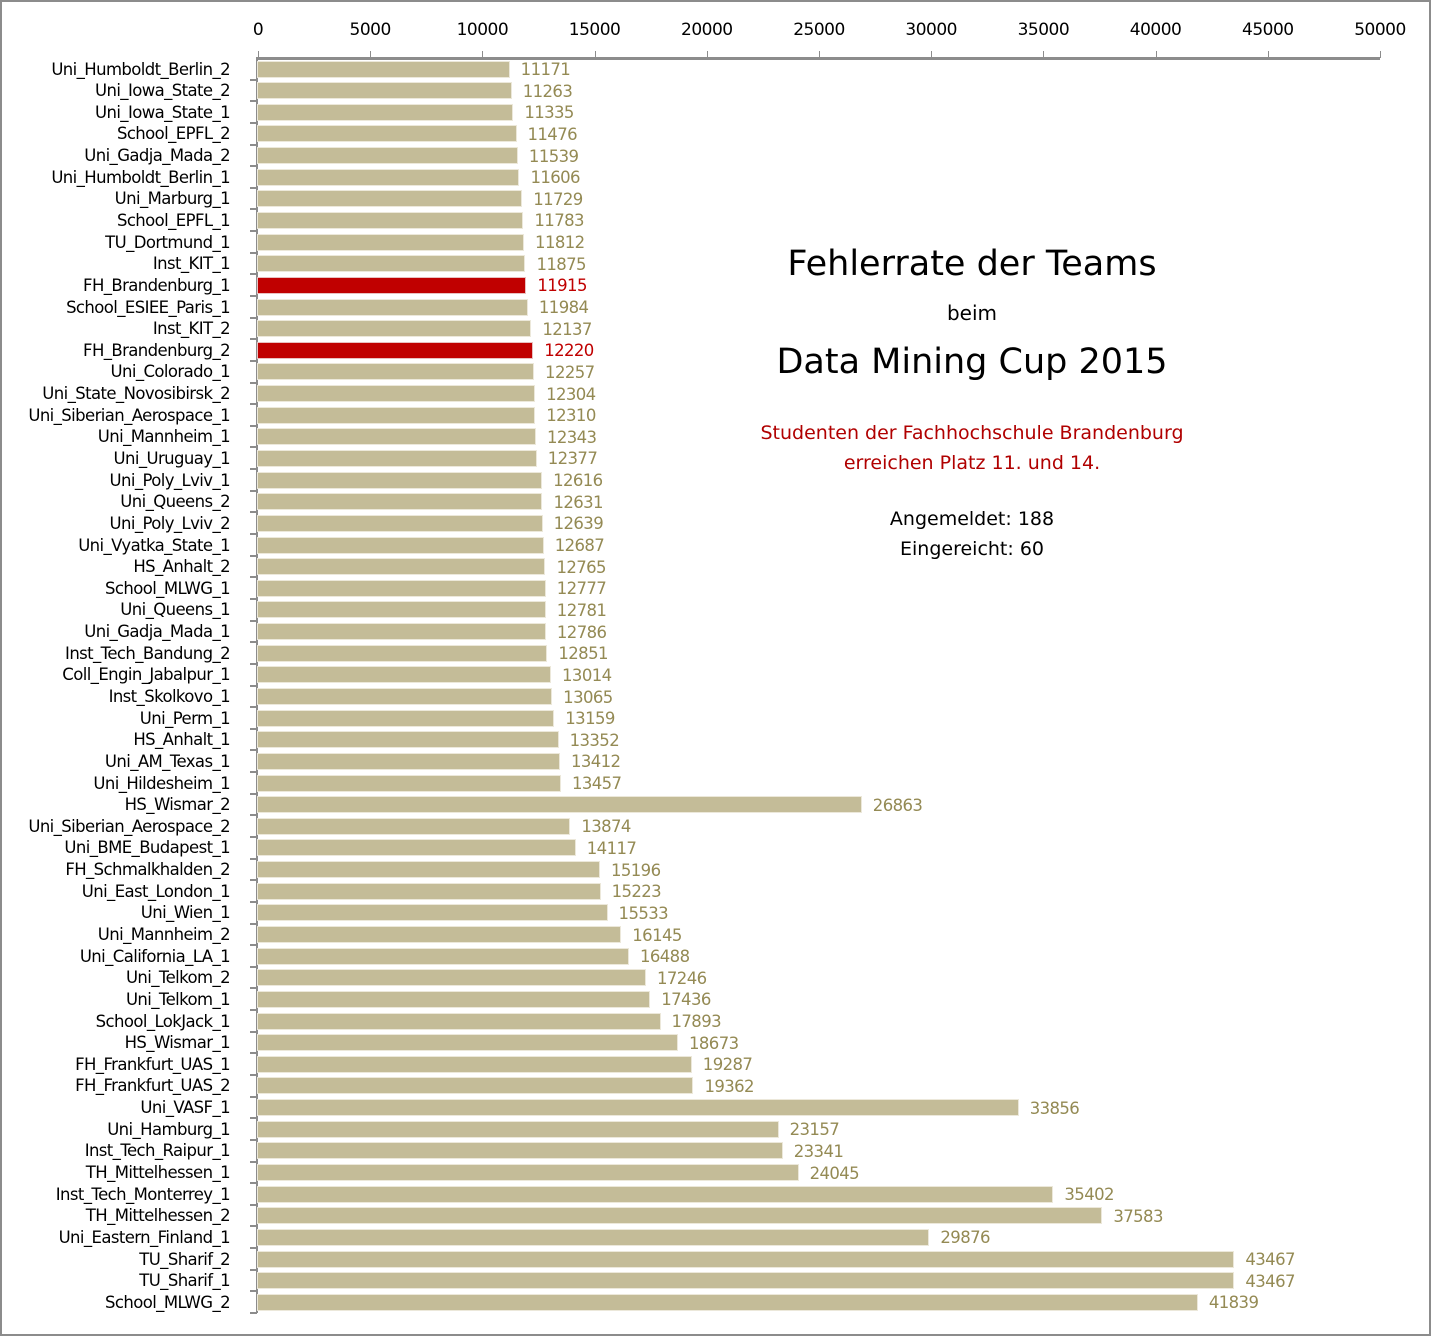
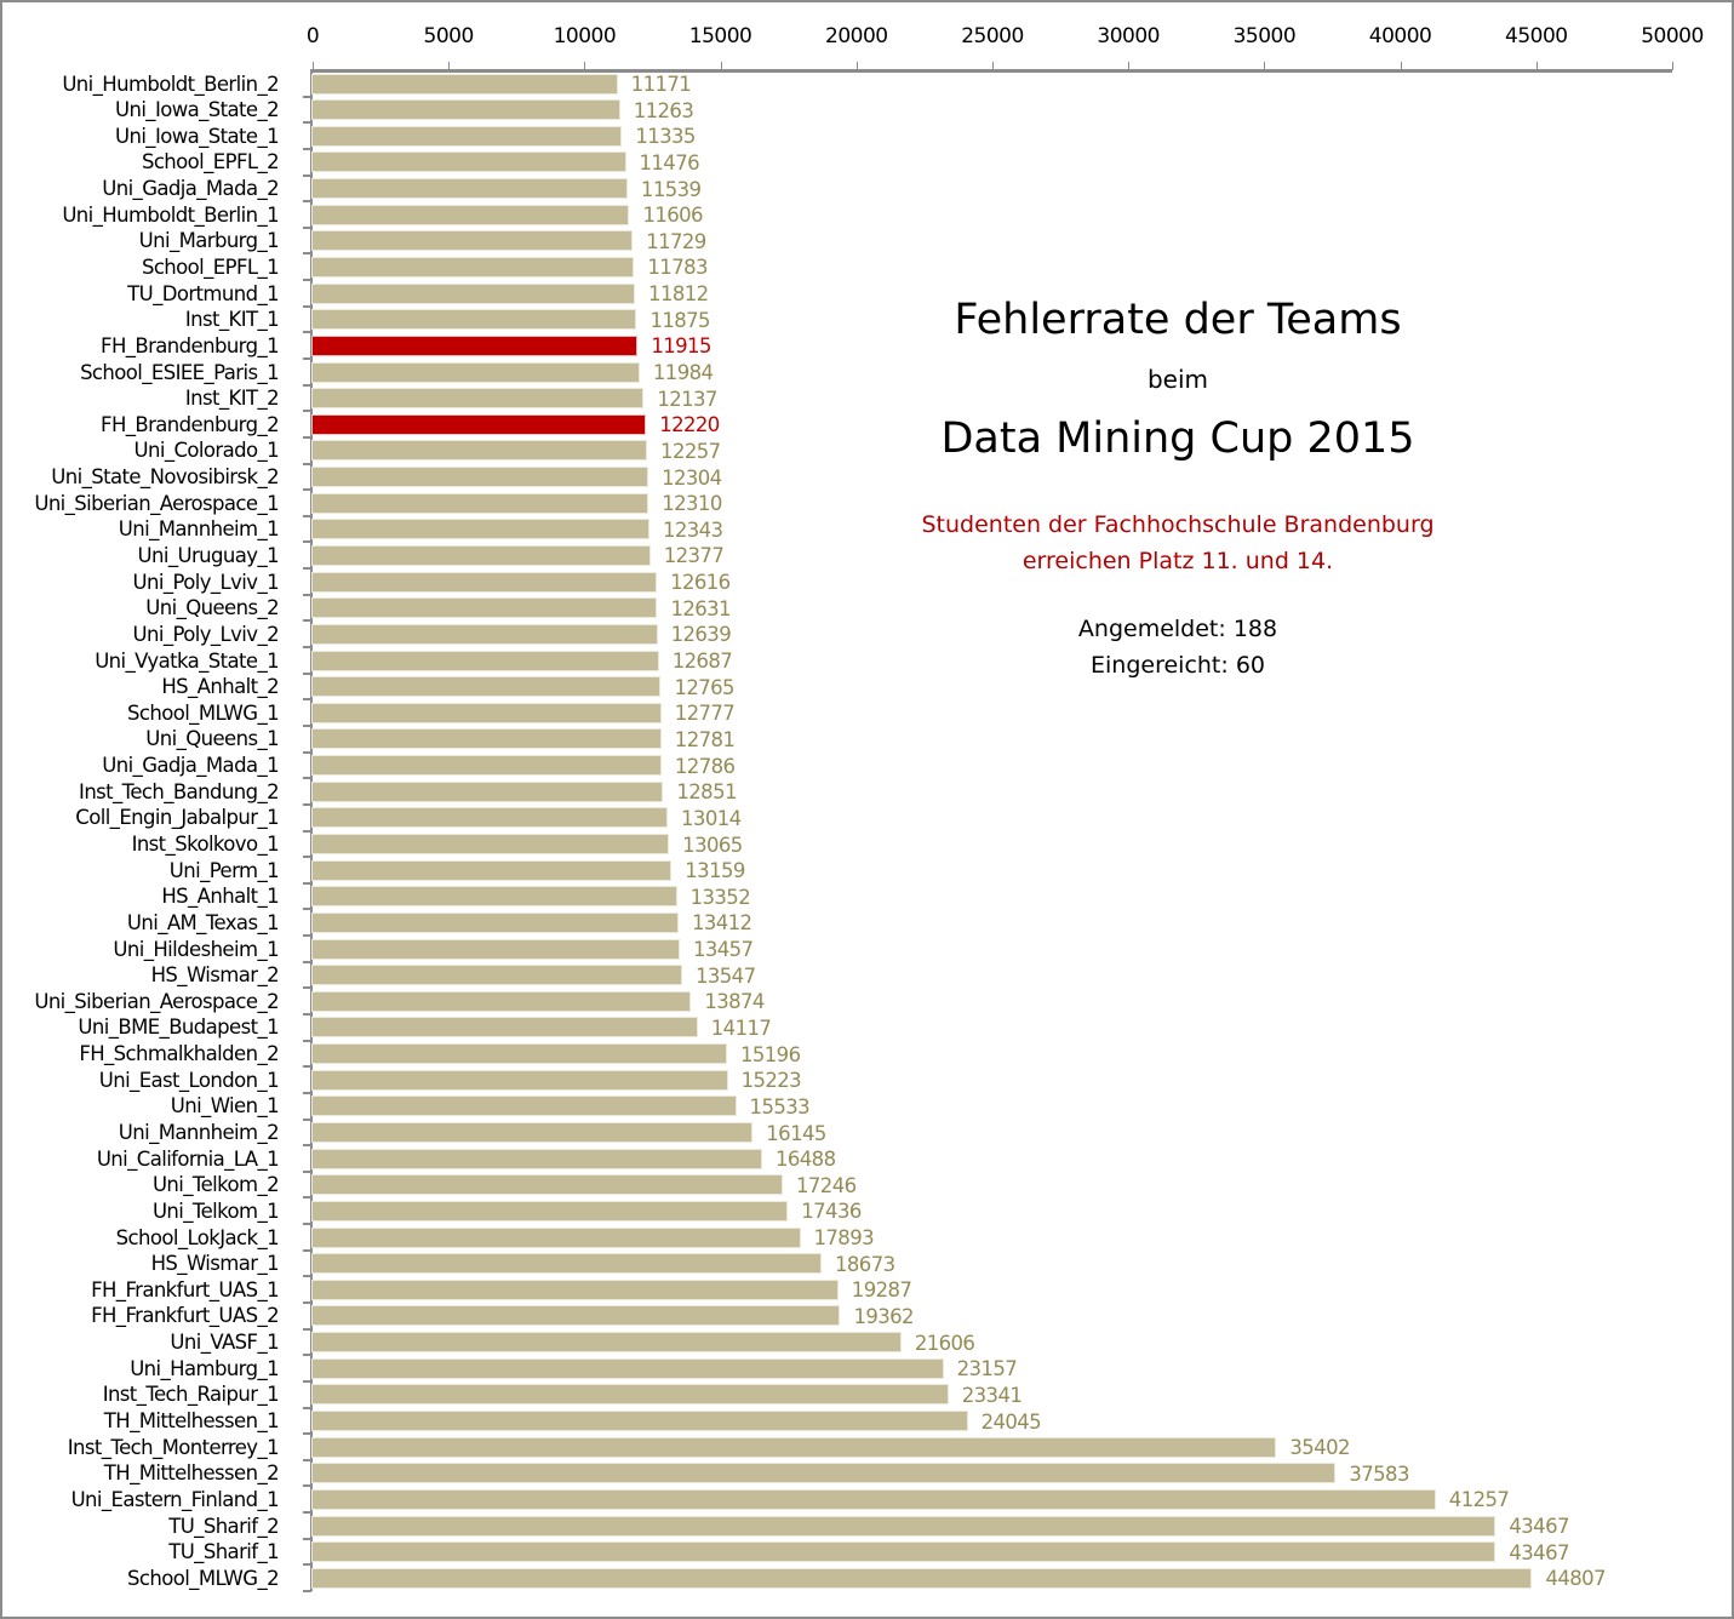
HS_Wismar_2: 26863 -> 13547
Uni_VASF_1: 33856 -> 21606
Uni_Eastern_Finland_1: 29876 -> 41257
School_MLWG_2: 41839 -> 44807
